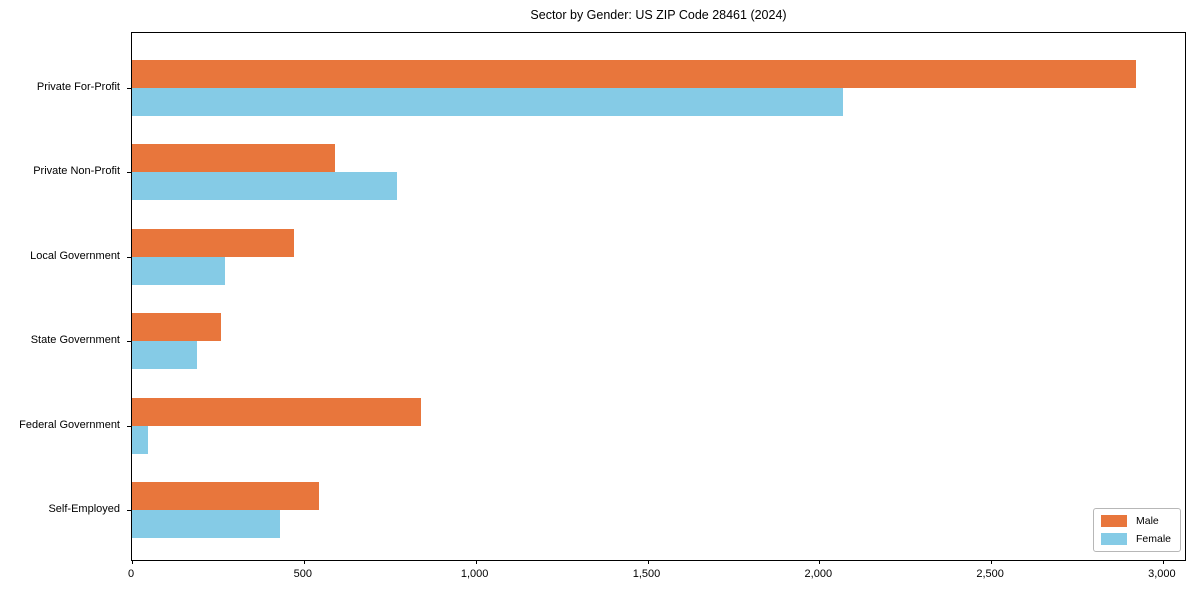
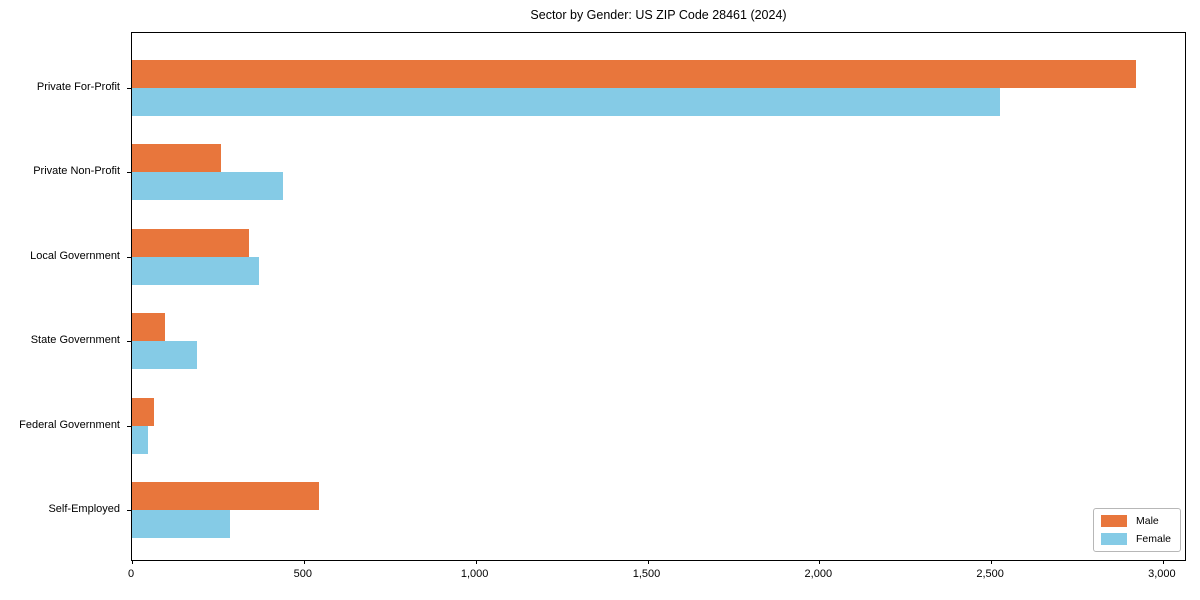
Female/Private For-Profit: 2070 -> 2520
Male/Private Non-Profit: 590 -> 260
Female/Private Non-Profit: 770 -> 440
Male/Local Government: 470 -> 340
Female/Local Government: 270 -> 370
Male/State Government: 260 -> 100
Male/Federal Government: 840 -> 60
Female/Self-Employed: 430 -> 280
